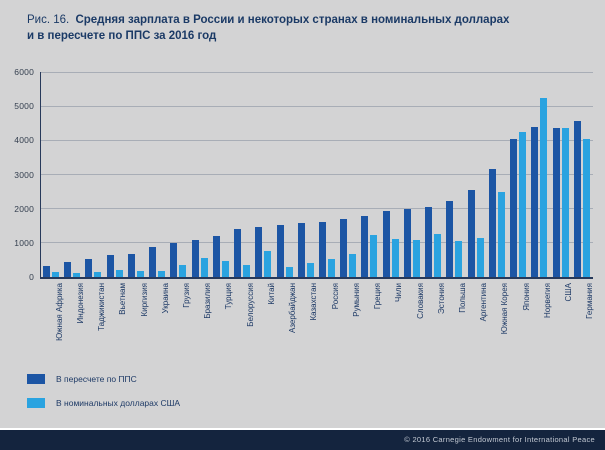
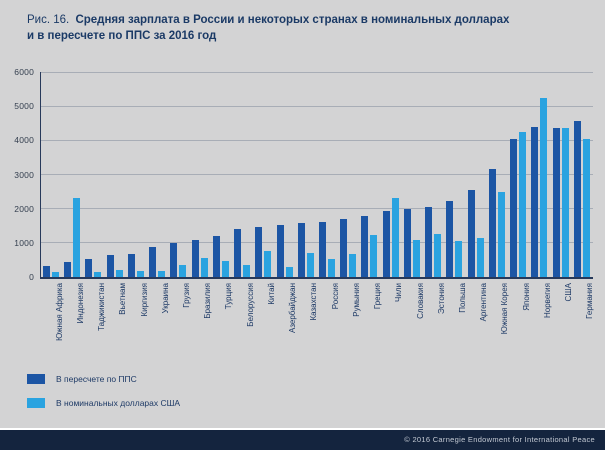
В номинальных долларах США/Индонезия: 100 -> 2300
В номинальных долларах США/Казахстан: 400 -> 700
В номинальных долларах США/Чили: 1100 -> 2300
